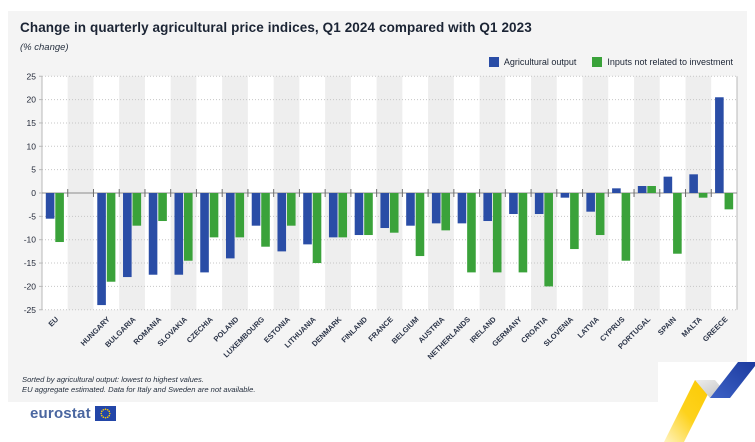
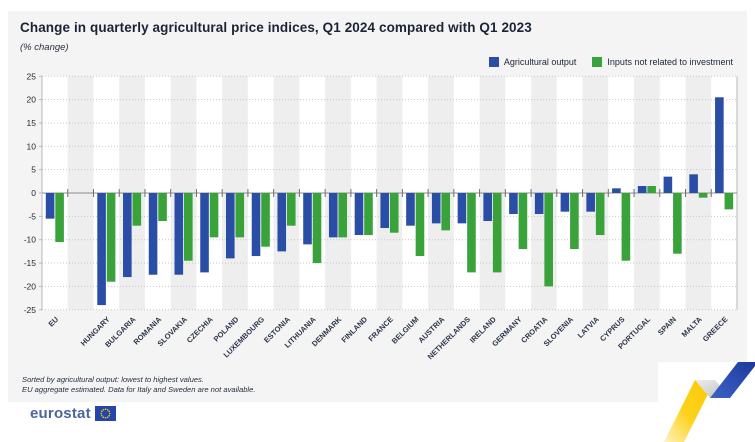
Agricultural output/LUXEMBOURG: -7 -> -14
Inputs not related to investment/GERMANY: -17 -> -12
Agricultural output/SLOVENIA: -1 -> -4
